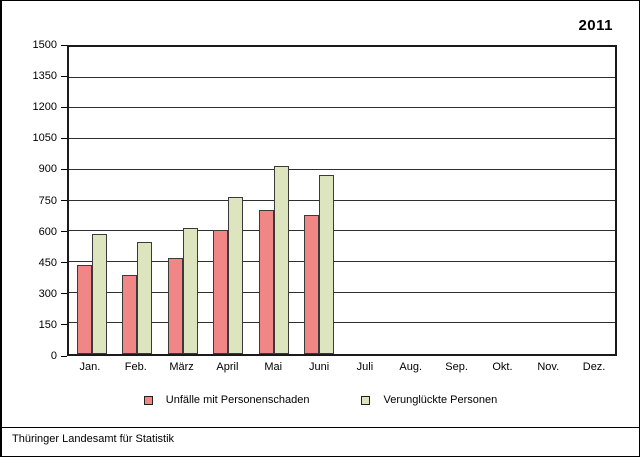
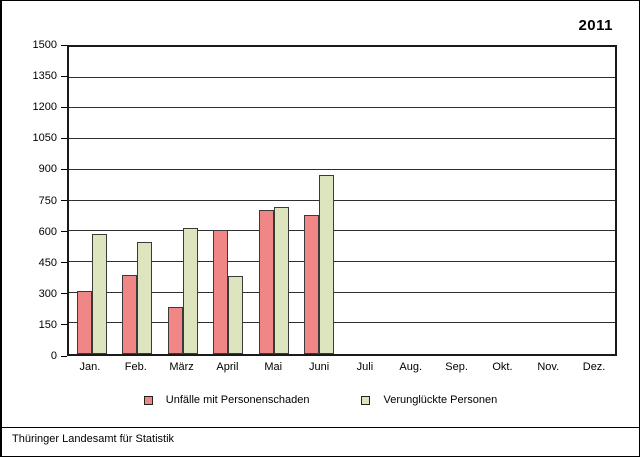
Unfälle mit Personenschaden/Jan.: 440 -> 310
Unfälle mit Personenschaden/März: 470 -> 230
Verunglückte Personen/April: 760 -> 380
Verunglückte Personen/Mai: 920 -> 720
